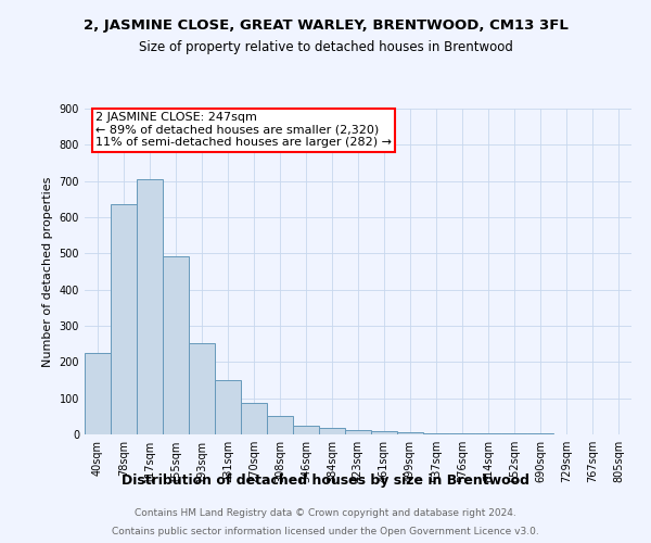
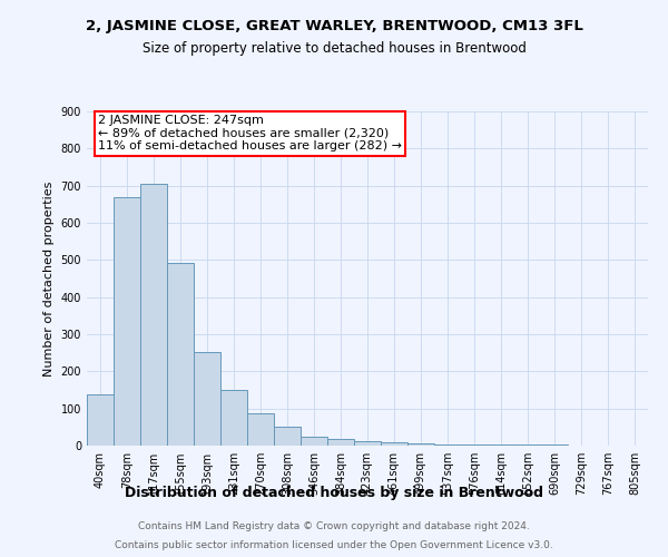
40sqm: 225 -> 137
78sqm: 635 -> 670
